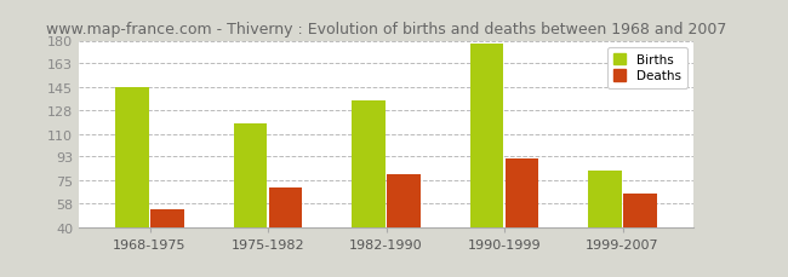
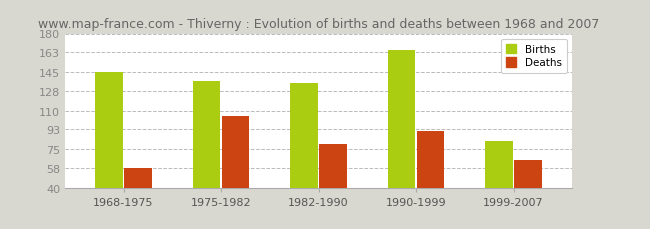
Deaths/1968-1975: 53 -> 58
Births/1975-1982: 118 -> 137
Deaths/1975-1982: 70 -> 105
Births/1990-1999: 178 -> 165
